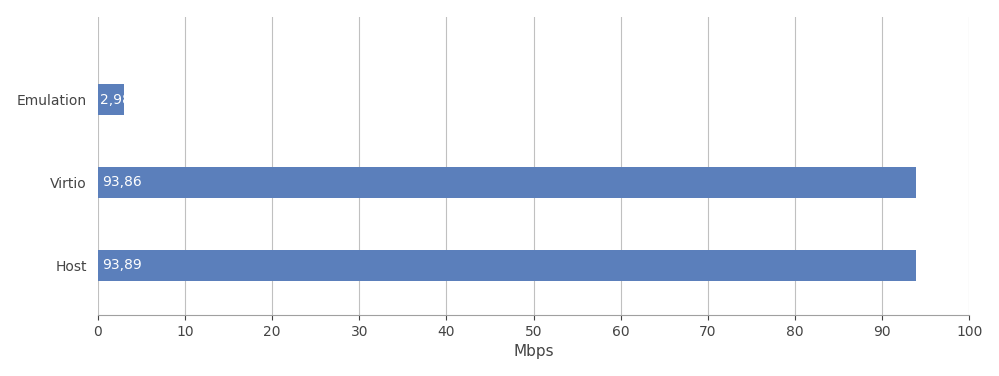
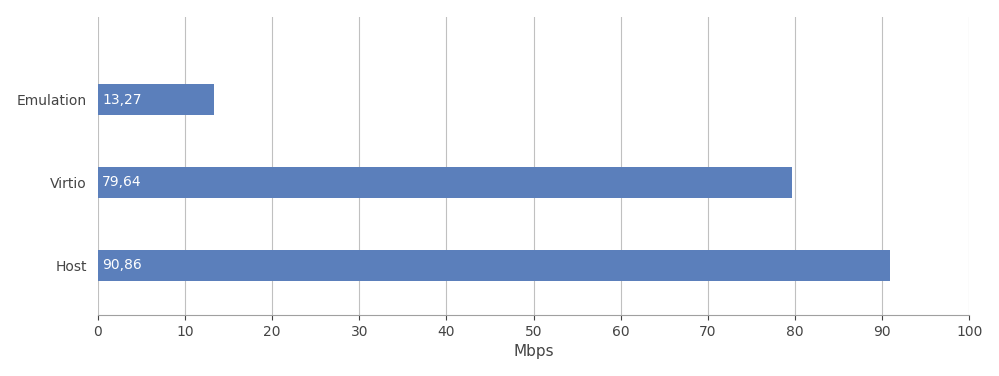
Emulation: 2,98 -> 13,27
Virtio: 93,86 -> 79,64
Host: 93,89 -> 90,86
